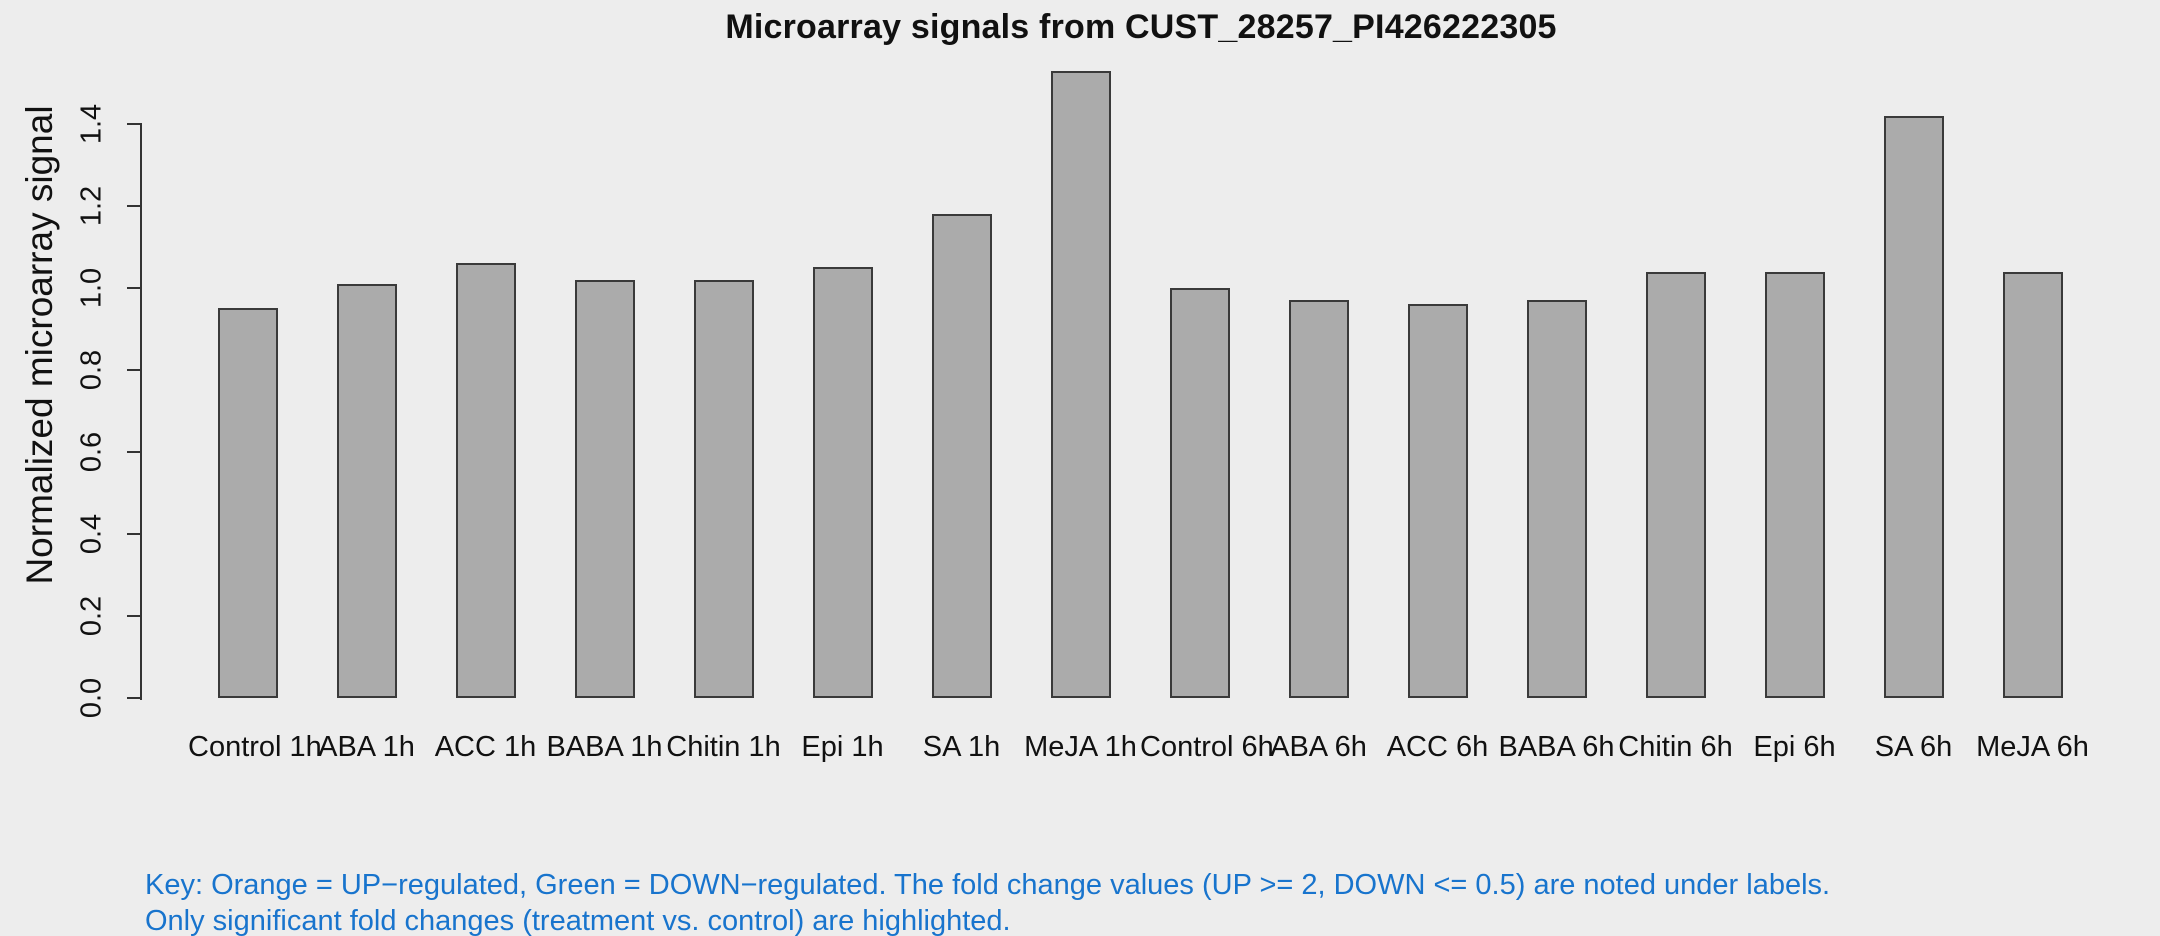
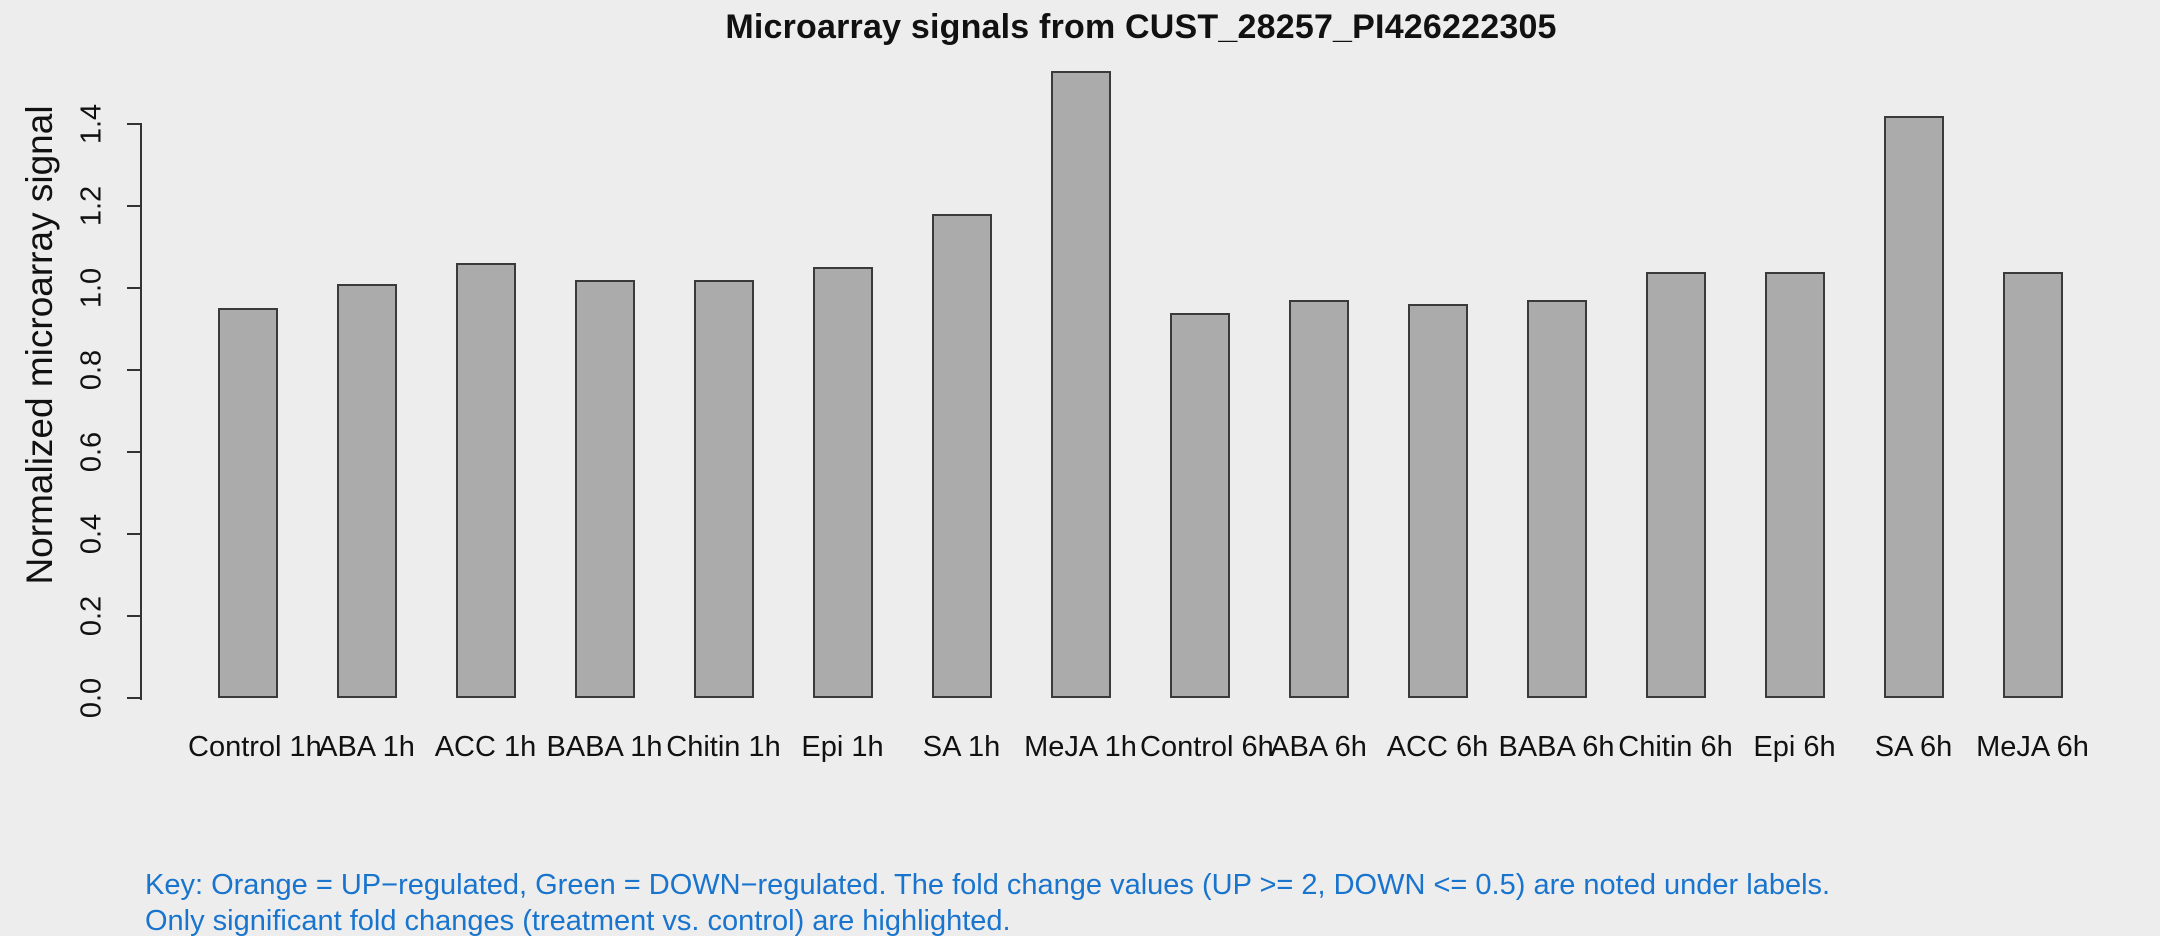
Control 6h: 1.00 -> 0.94
